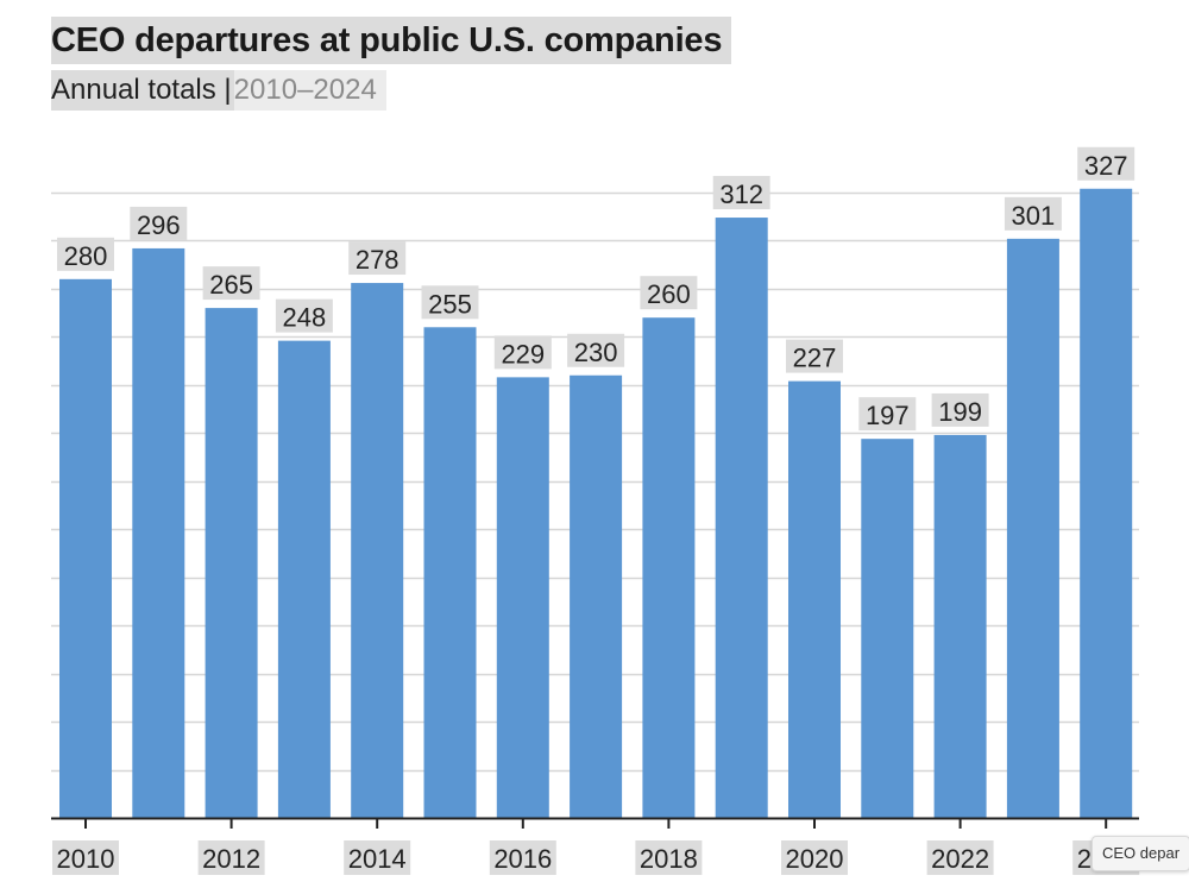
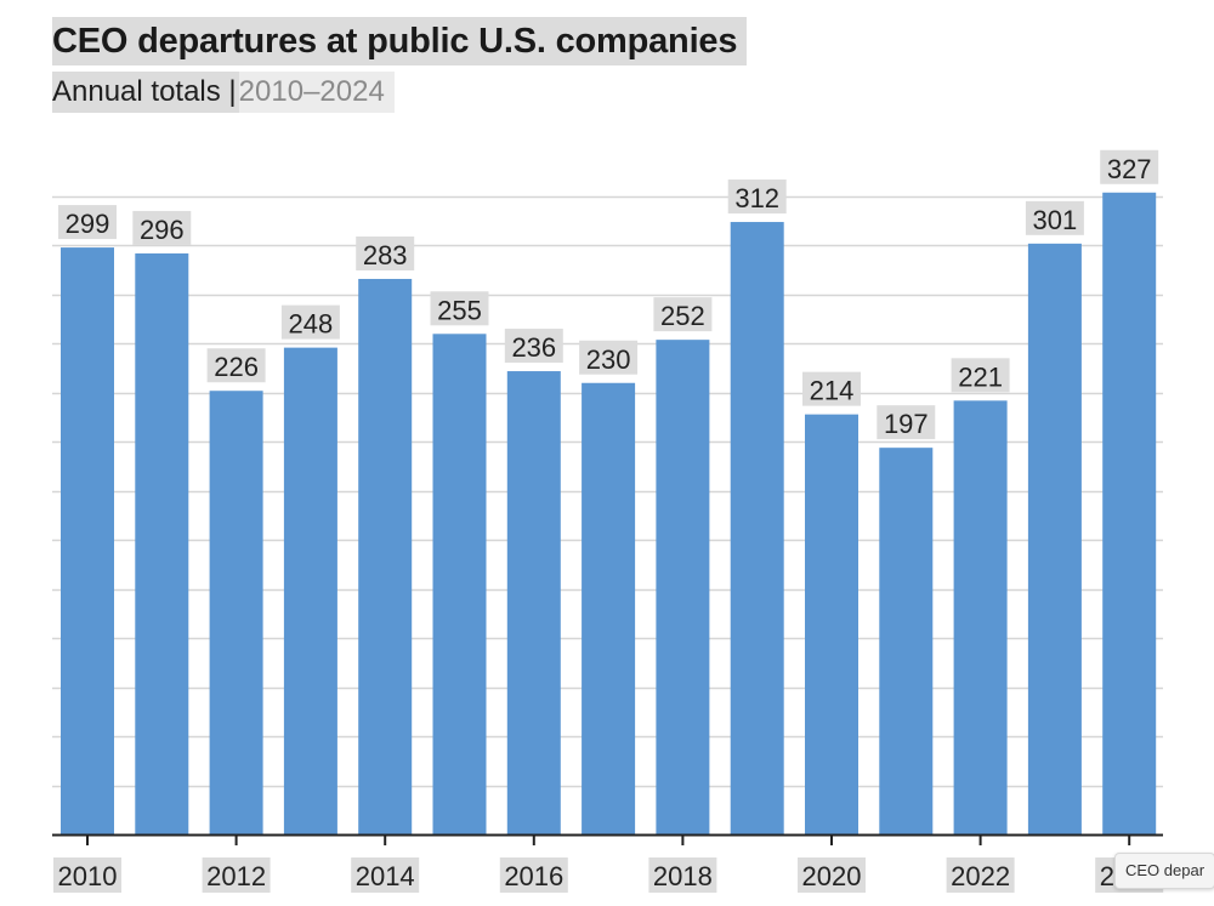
2010: 280 -> 299
2012: 265 -> 226
2014: 278 -> 283
2016: 229 -> 236
2018: 260 -> 252
2020: 227 -> 214
2022: 199 -> 221
